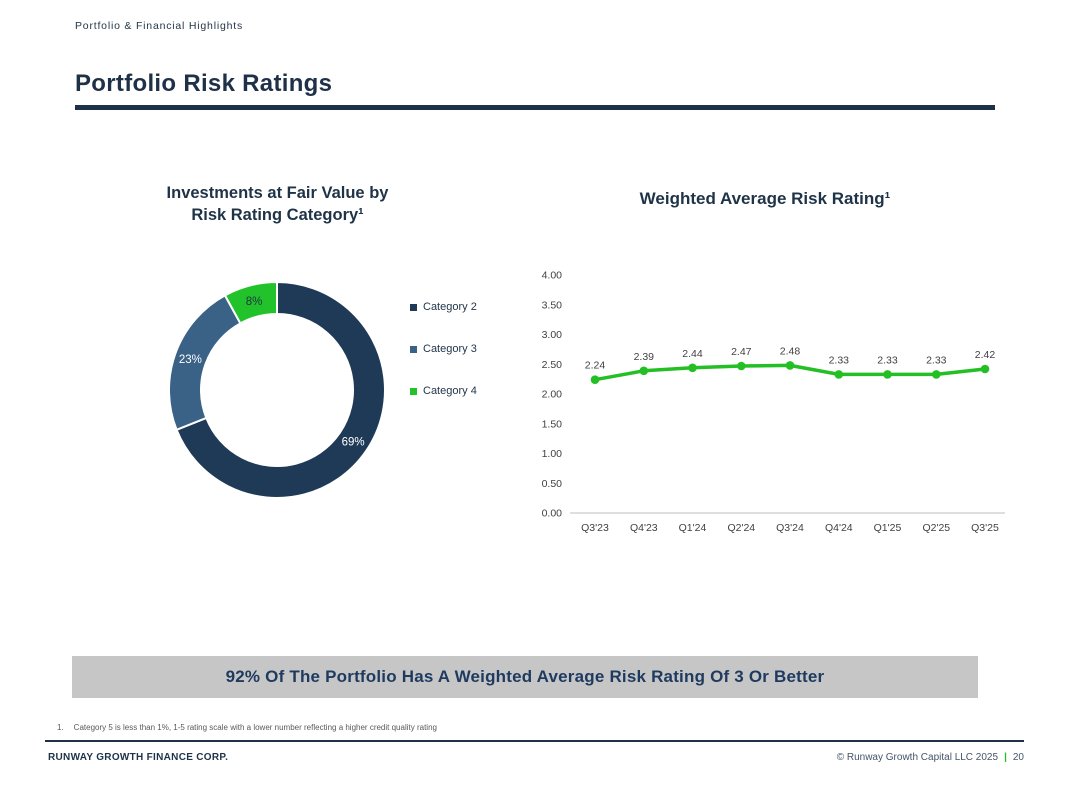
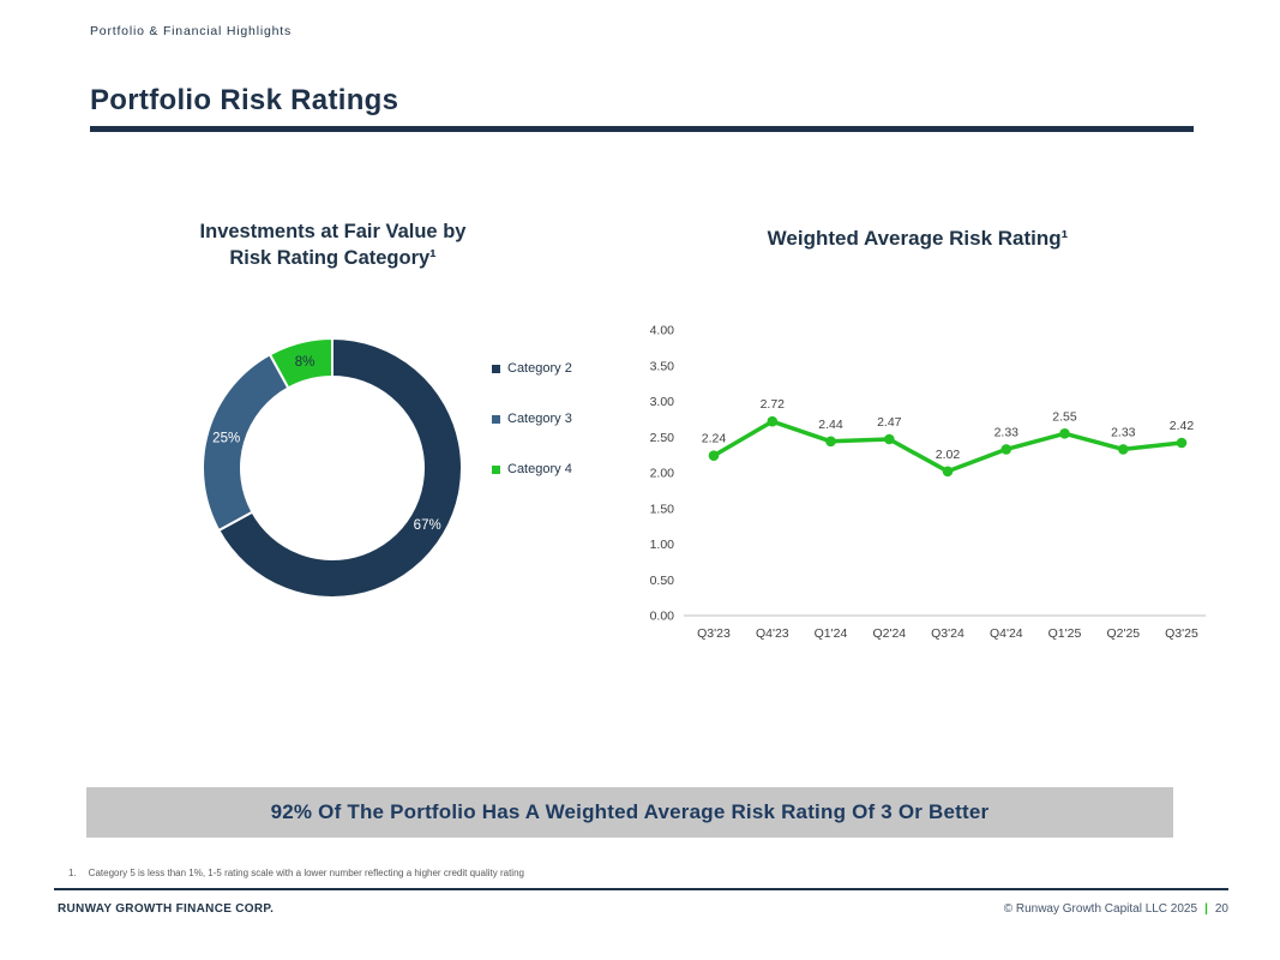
Investments at Fair Value by Risk Rating Category¹/Category 2: 69% -> 67%
Investments at Fair Value by Risk Rating Category¹/Category 3: 23% -> 25%
Weighted Average Risk Rating¹/Q4'23: 2.39 -> 2.72
Weighted Average Risk Rating¹/Q3'24: 2.48 -> 2.02
Weighted Average Risk Rating¹/Q1'25: 2.33 -> 2.55
